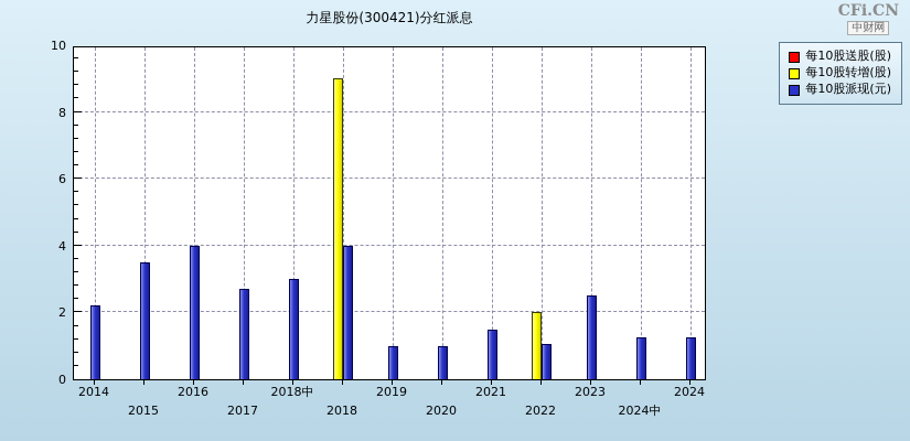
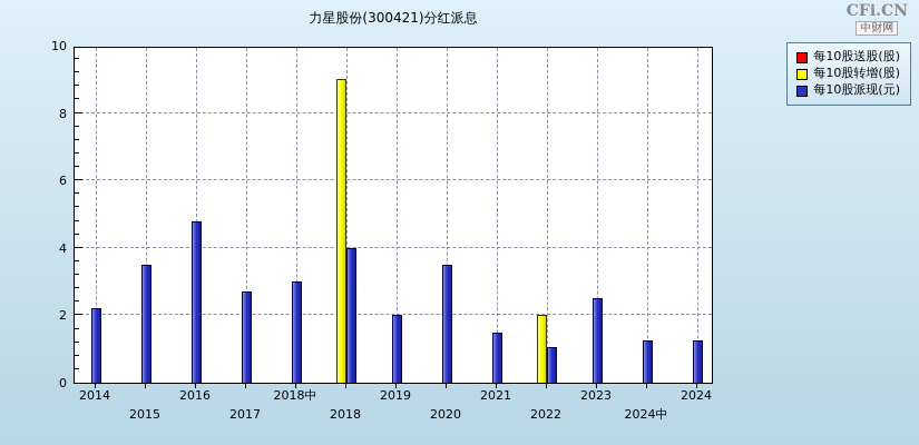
每10股派现(元)/2016: 4.0 -> 4.8
每10股派现(元)/2019: 1.0 -> 2.0
每10股派现(元)/2020: 1.0 -> 3.5
